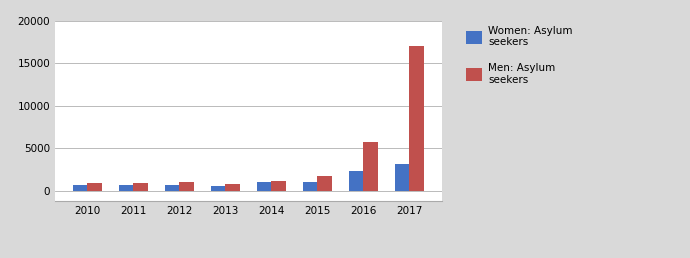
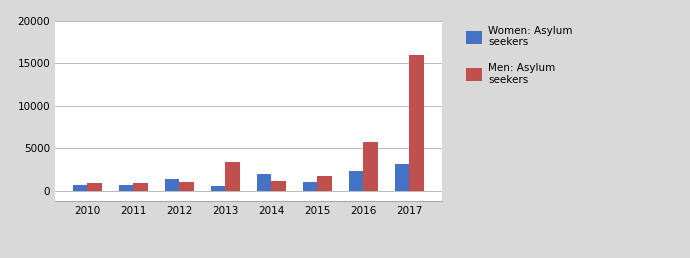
Women: Asylum seekers/2012: 700 -> 1400
Men: Asylum seekers/2013: 800 -> 3400
Women: Asylum seekers/2014: 1100 -> 2000
Men: Asylum seekers/2017: 17000 -> 16000
